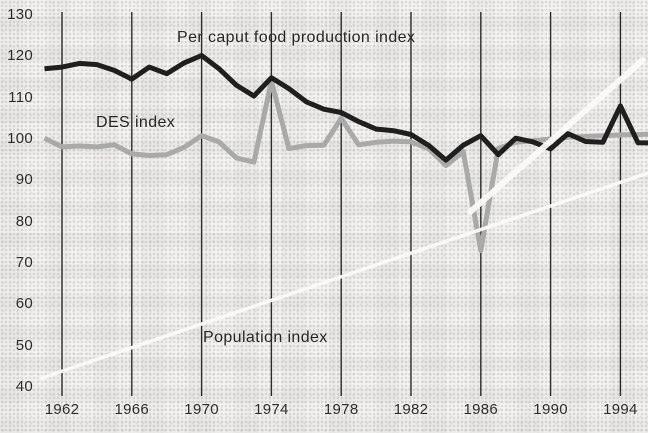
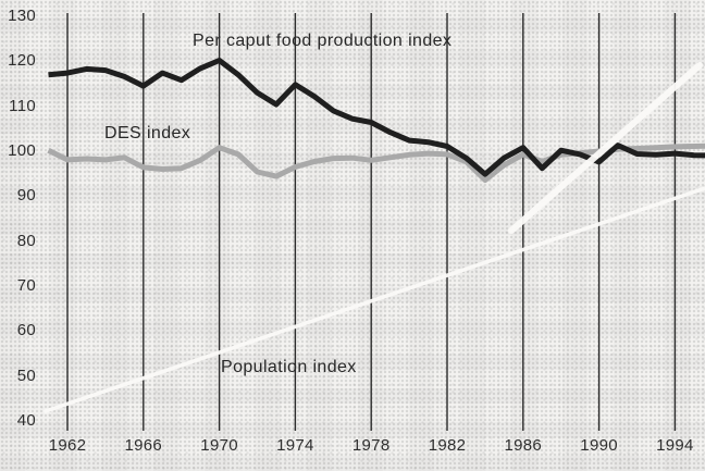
DES index/1974: 114 -> 96
DES index/1978: 105 -> 98
DES index/1986: 73 -> 99
Per caput food production index/1994: 108 -> 100
